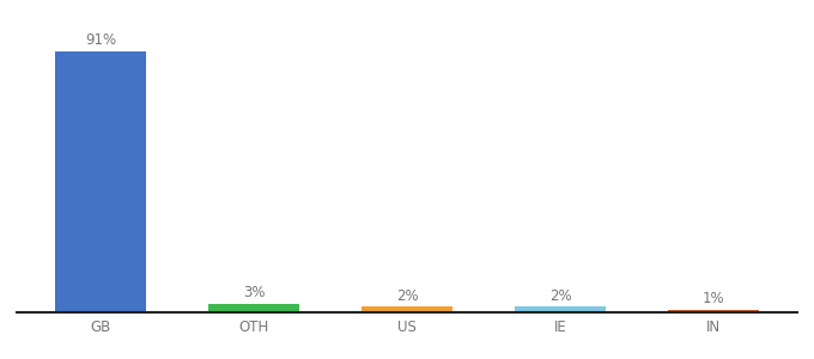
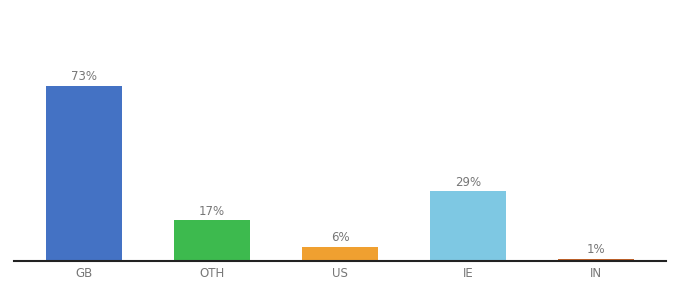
GB: 91% -> 73%
OTH: 3% -> 17%
US: 2% -> 6%
IE: 2% -> 29%
